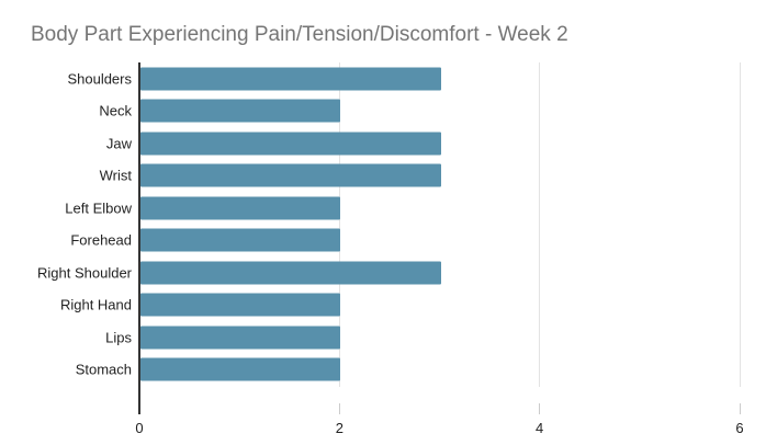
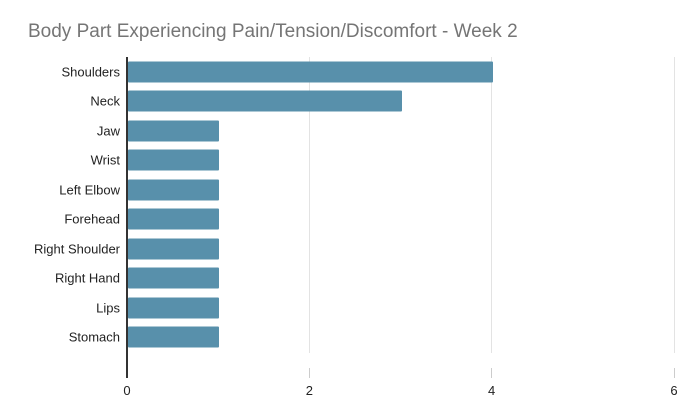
Shoulders: 3 -> 4
Neck: 2 -> 3
Jaw: 3 -> 1
Wrist: 3 -> 1
Left Elbow: 2 -> 1
Forehead: 2 -> 1
Right Shoulder: 3 -> 1
Right Hand: 2 -> 1
Lips: 2 -> 1
Stomach: 2 -> 1
